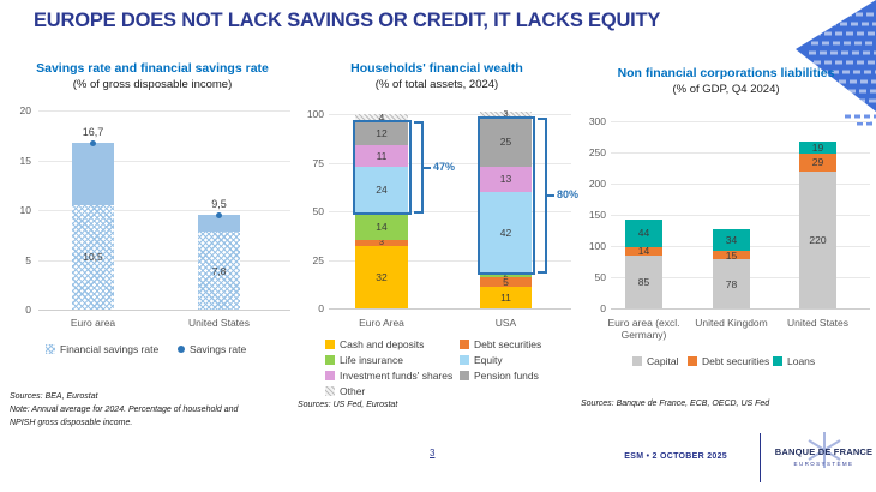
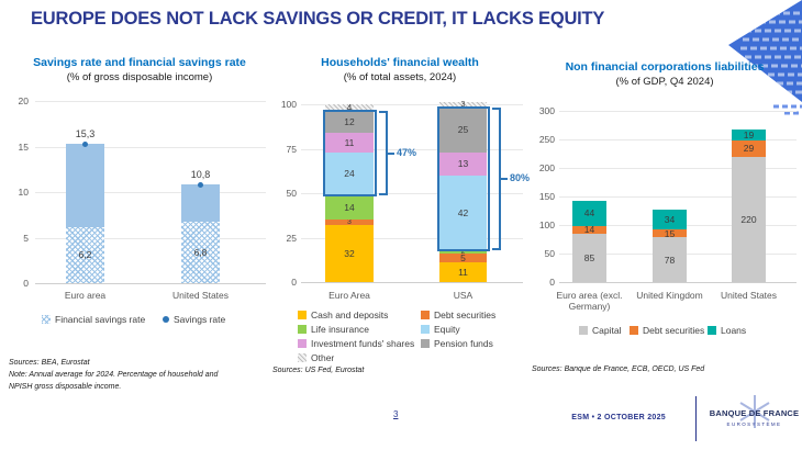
Savings rate and financial savings rate/Financial savings rate/Euro area: 10,5 -> 6,2
Savings rate and financial savings rate/Savings rate/Euro area: 16,7 -> 15,3
Savings rate and financial savings rate/Financial savings rate/United States: 7,8 -> 6,8
Savings rate and financial savings rate/Savings rate/United States: 9,5 -> 10,8
